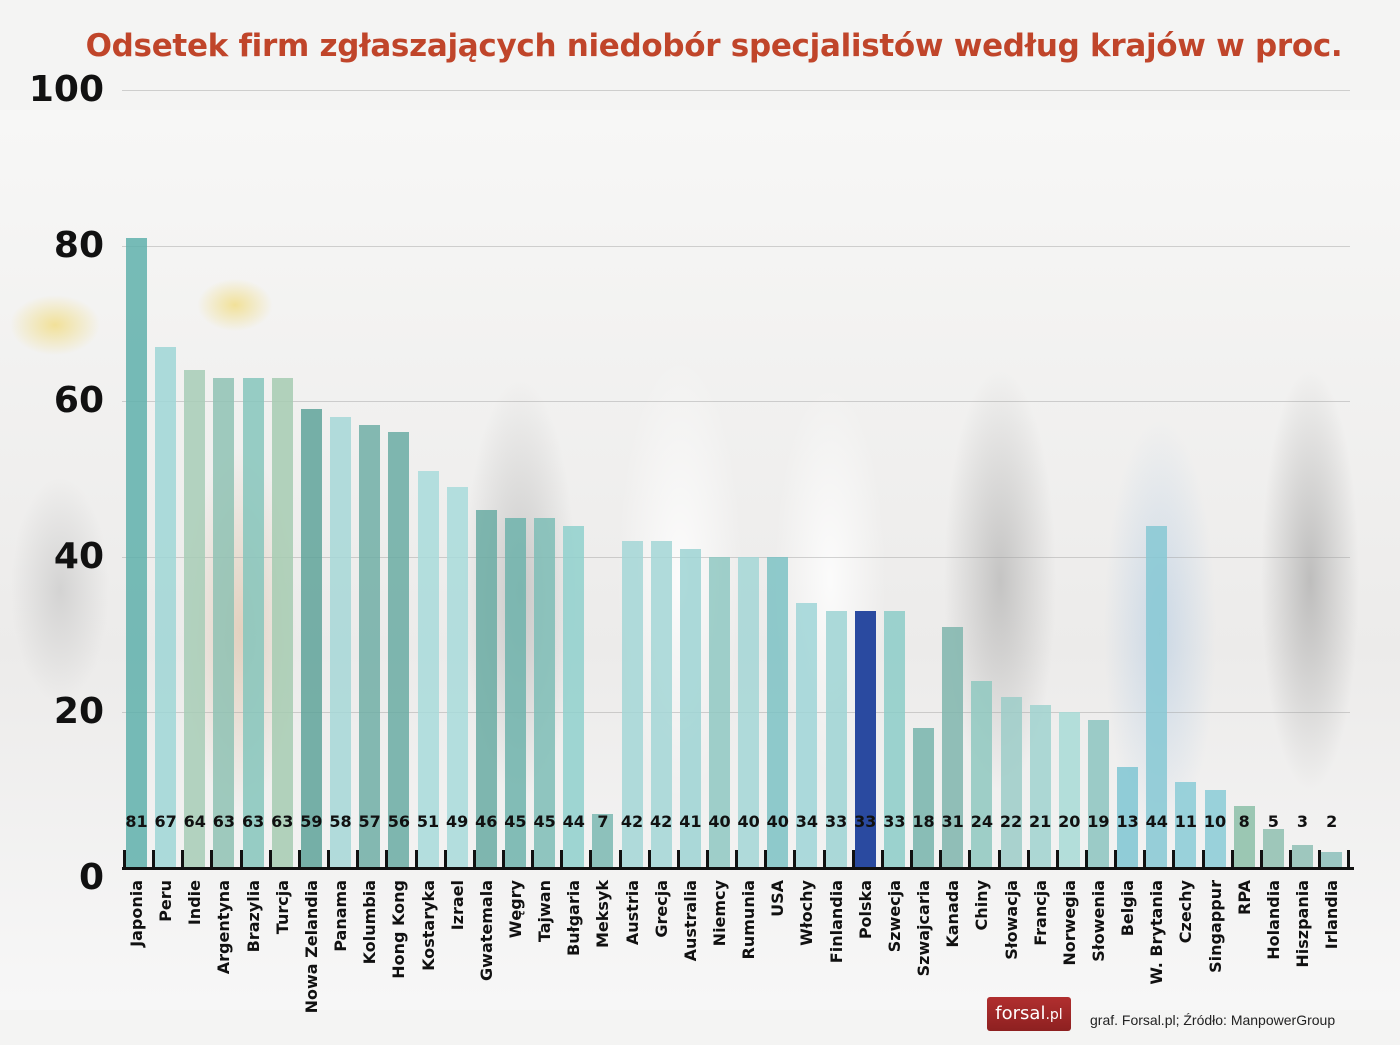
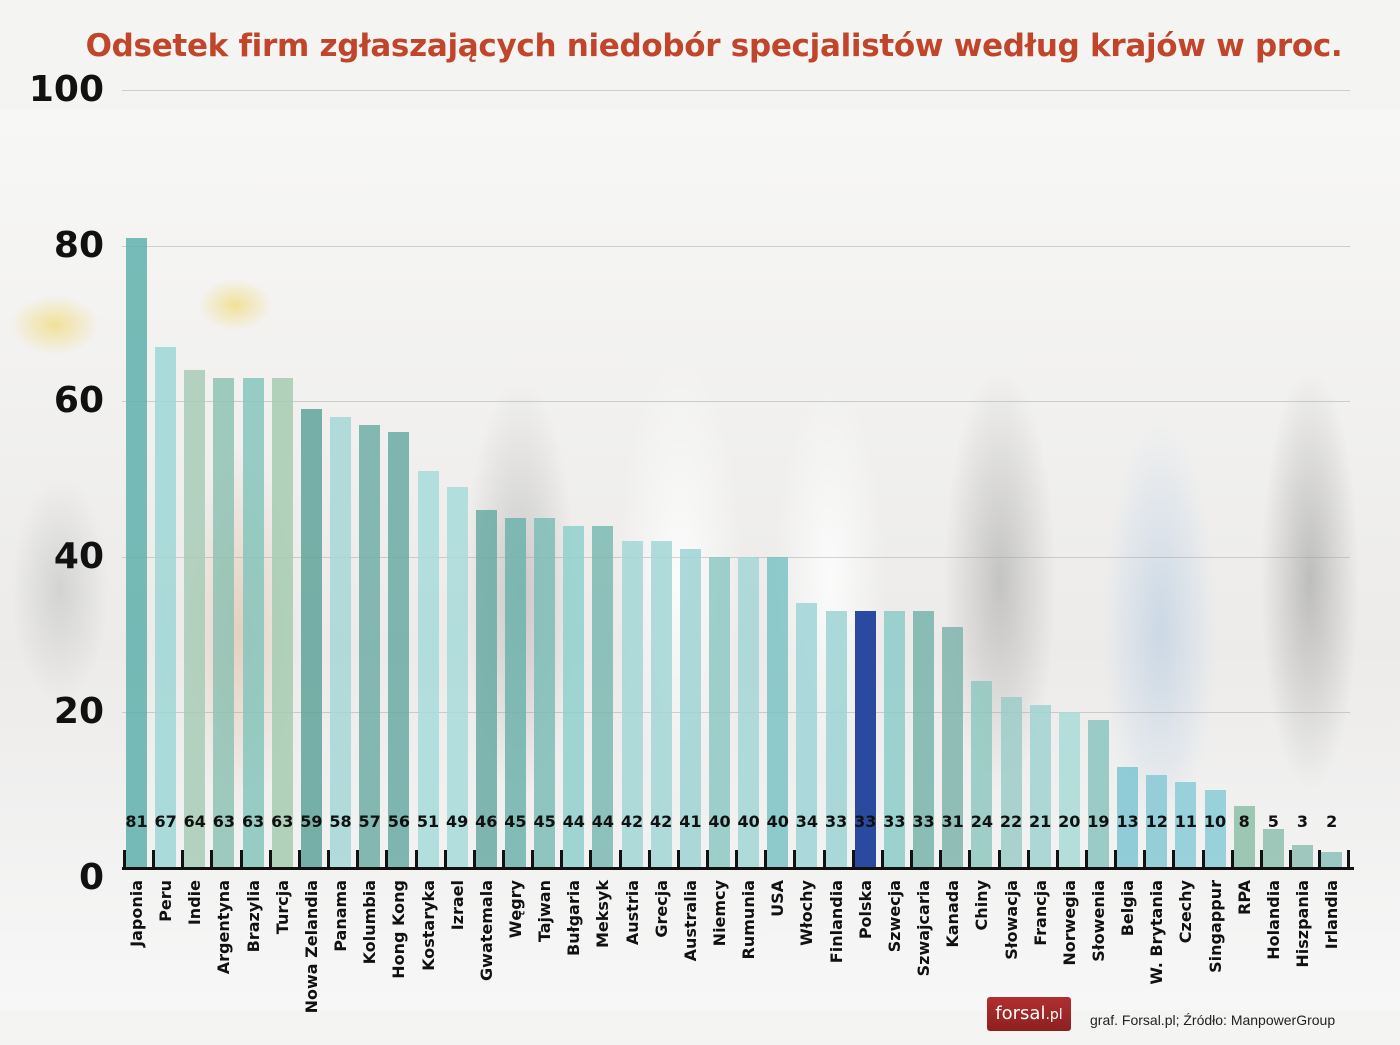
Meksyk: 7 -> 44
Szwajcaria: 18 -> 33
W. Brytania: 44 -> 12
